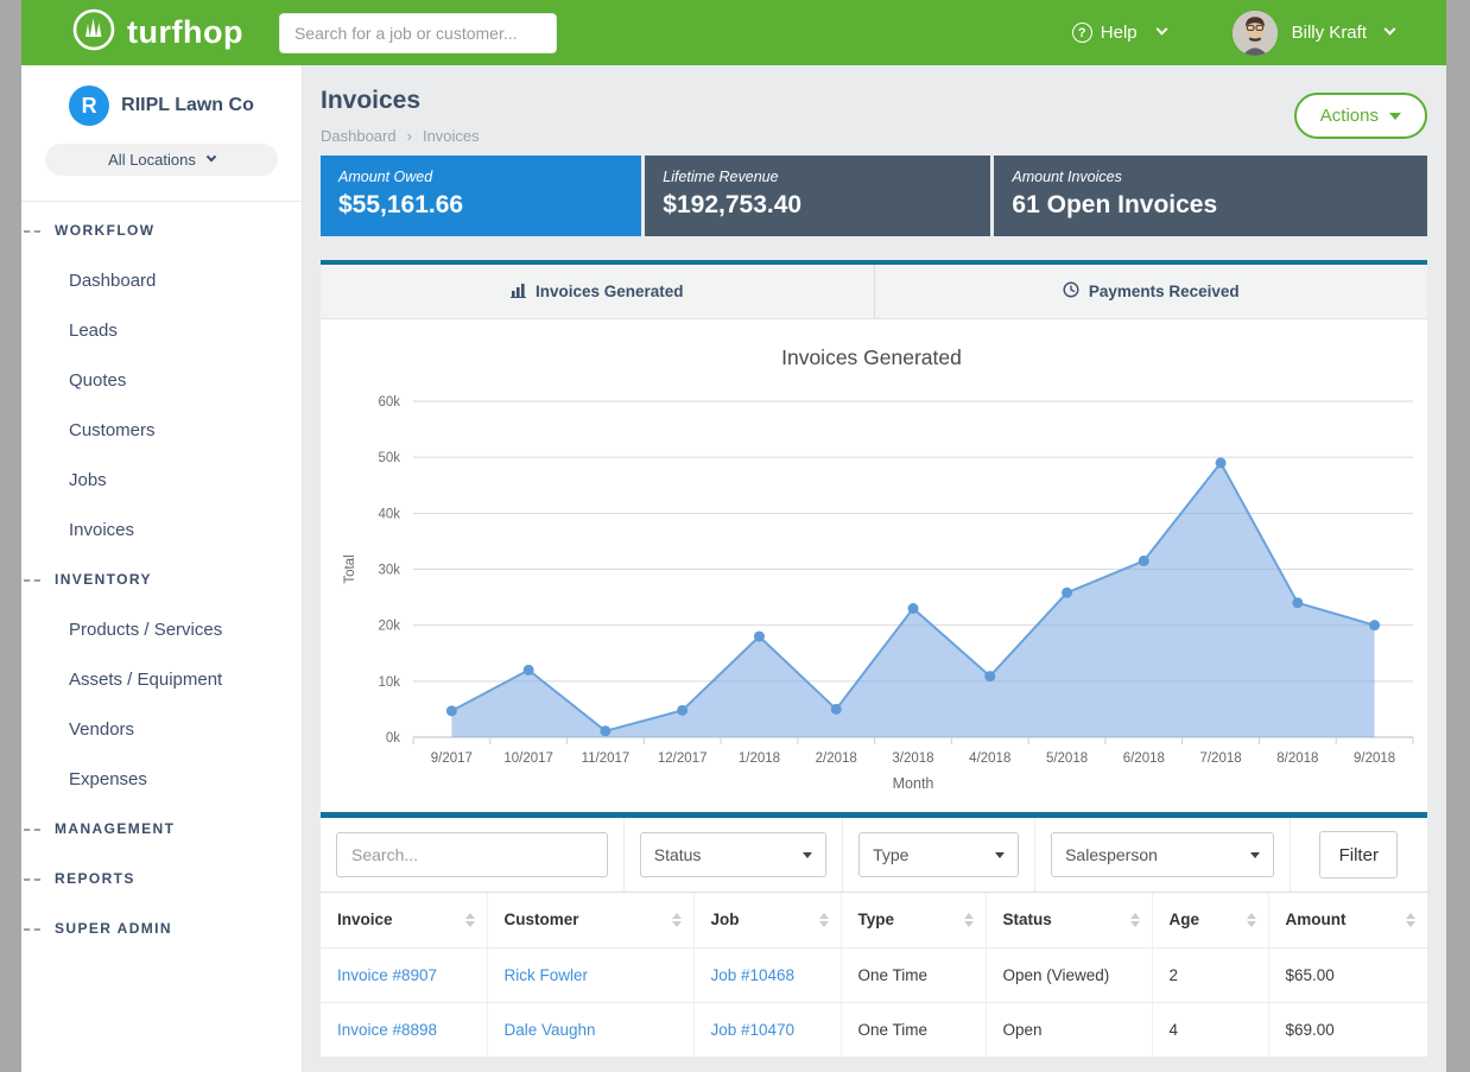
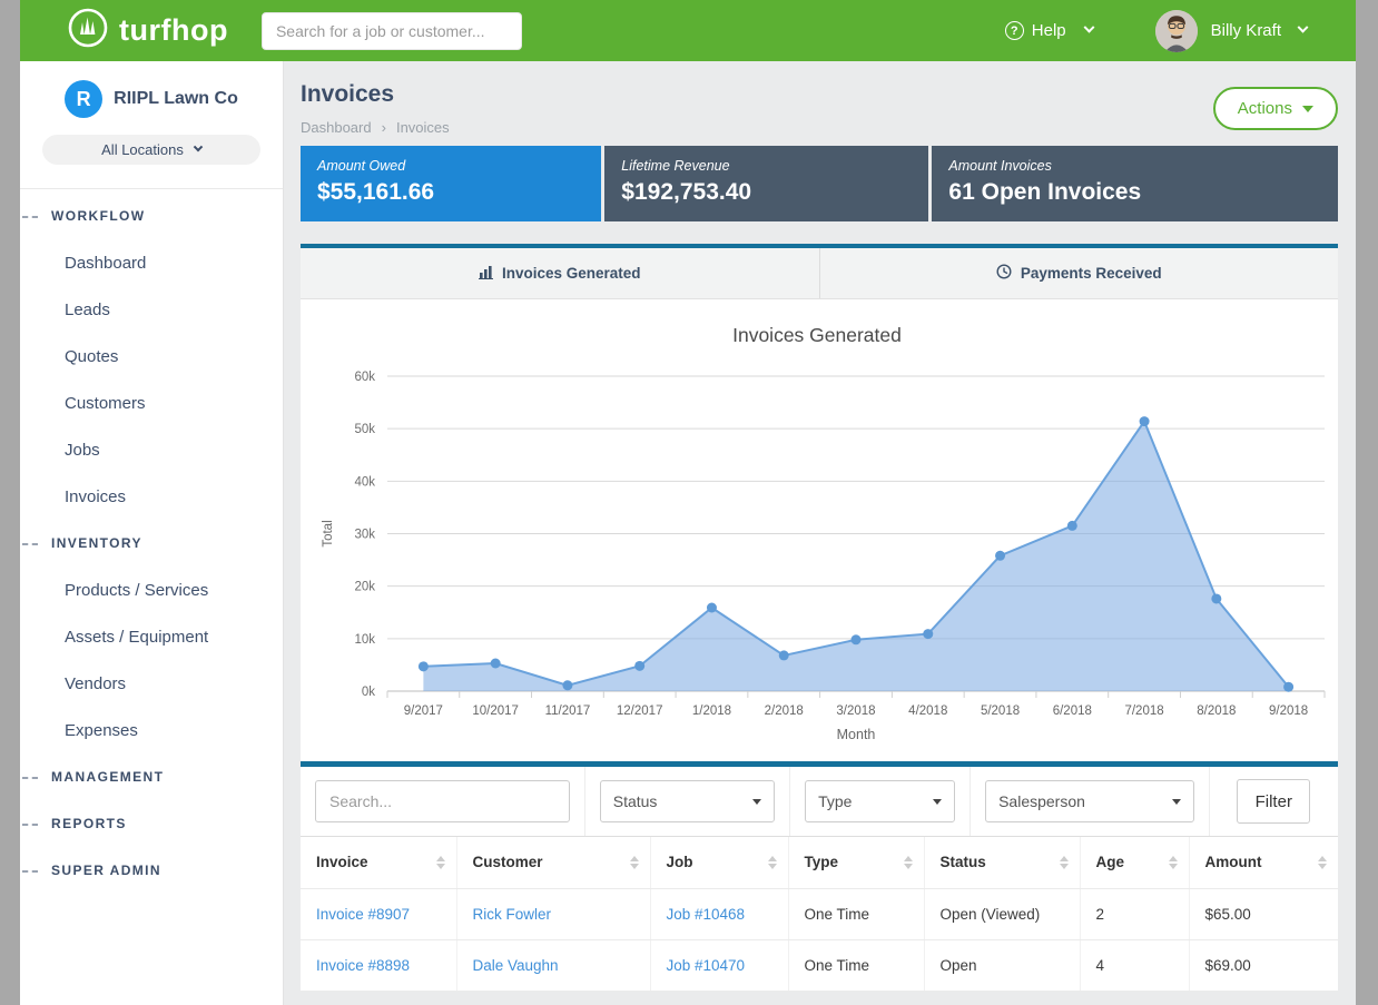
10/2017: 12k -> 5k
1/2018: 18k -> 16k
2/2018: 5k -> 7k
3/2018: 23k -> 10k
7/2018: 49k -> 51k
8/2018: 24k -> 18k
9/2018: 20k -> 1k
